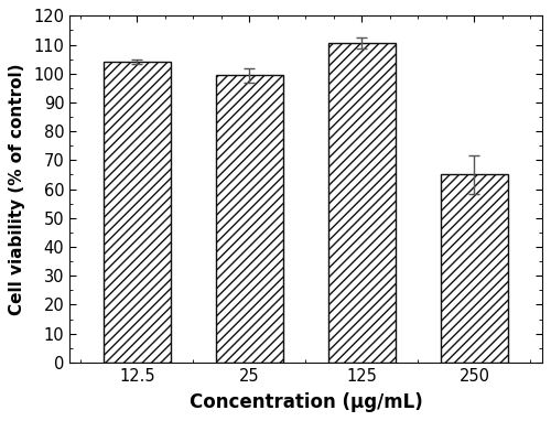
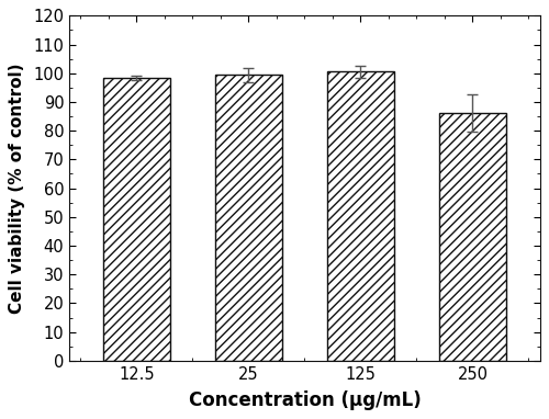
12.5: 104.0 -> 98.5
125: 110.5 -> 100.5
250: 65.0 -> 86.0
